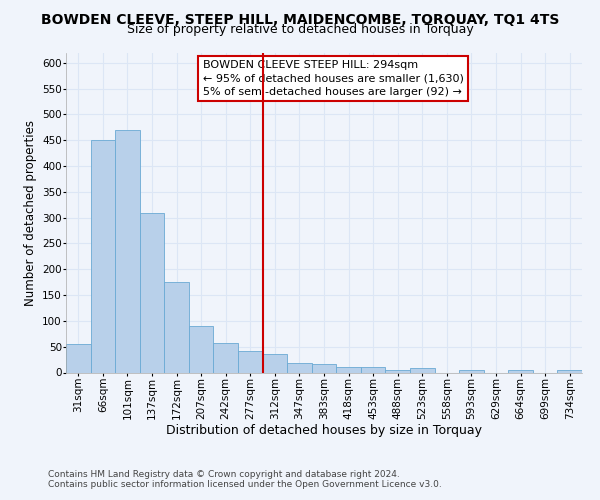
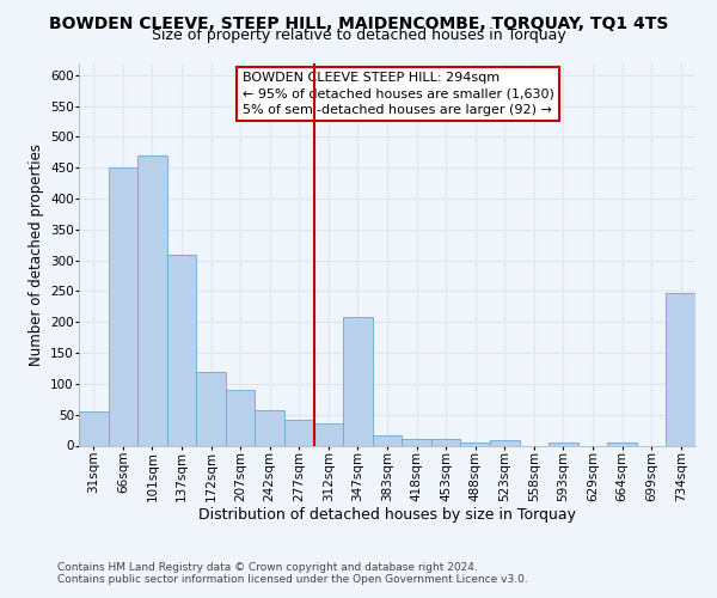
172sqm: 175 -> 120
347sqm: 18 -> 208
734sqm: 4 -> 248
